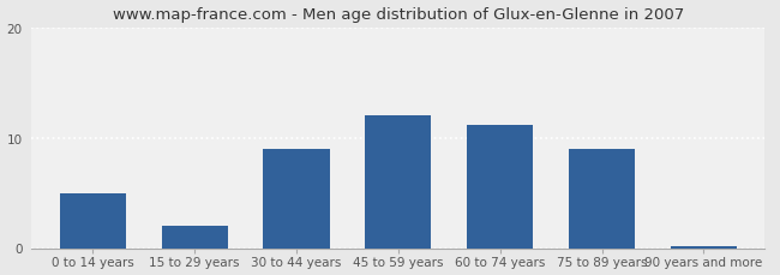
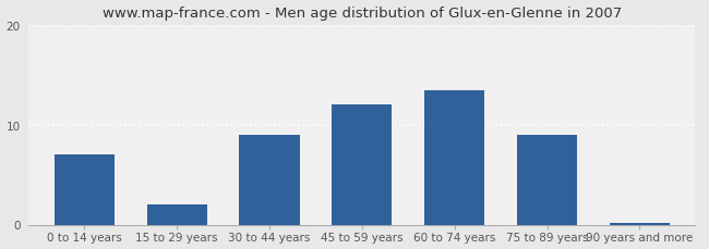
0 to 14 years: 5.0 -> 7.0
60 to 74 years: 11.2 -> 13.5
